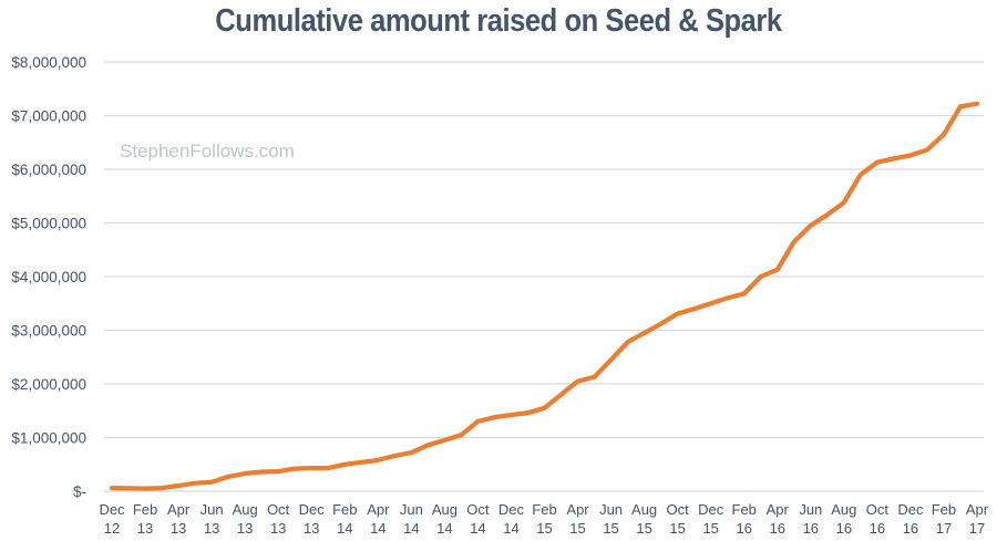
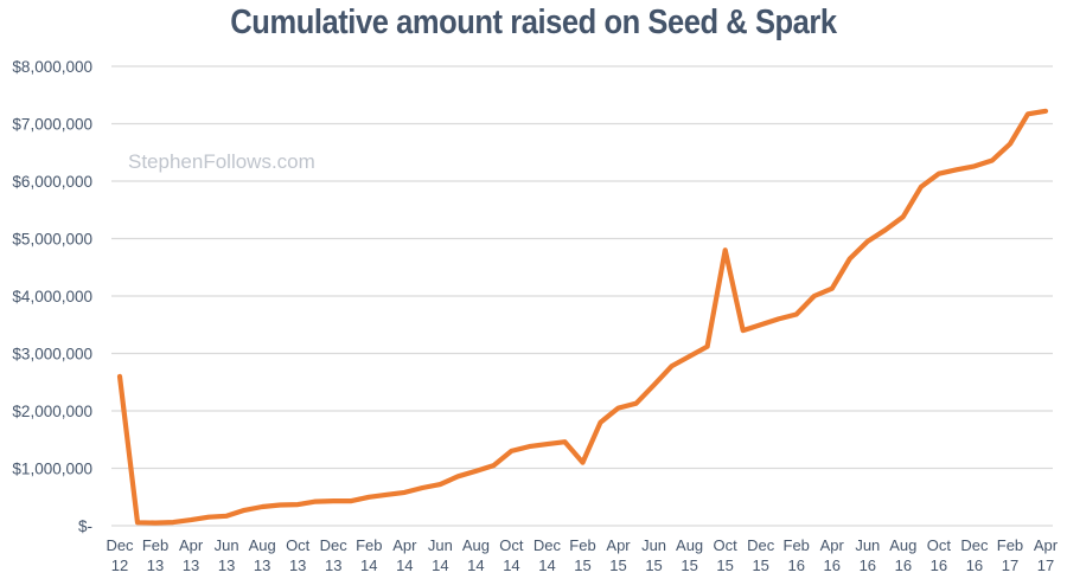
Dec 12: $100000 -> $2600000
Feb 15: $1600000 -> $1100000
Oct 15: $3300000 -> $4800000
